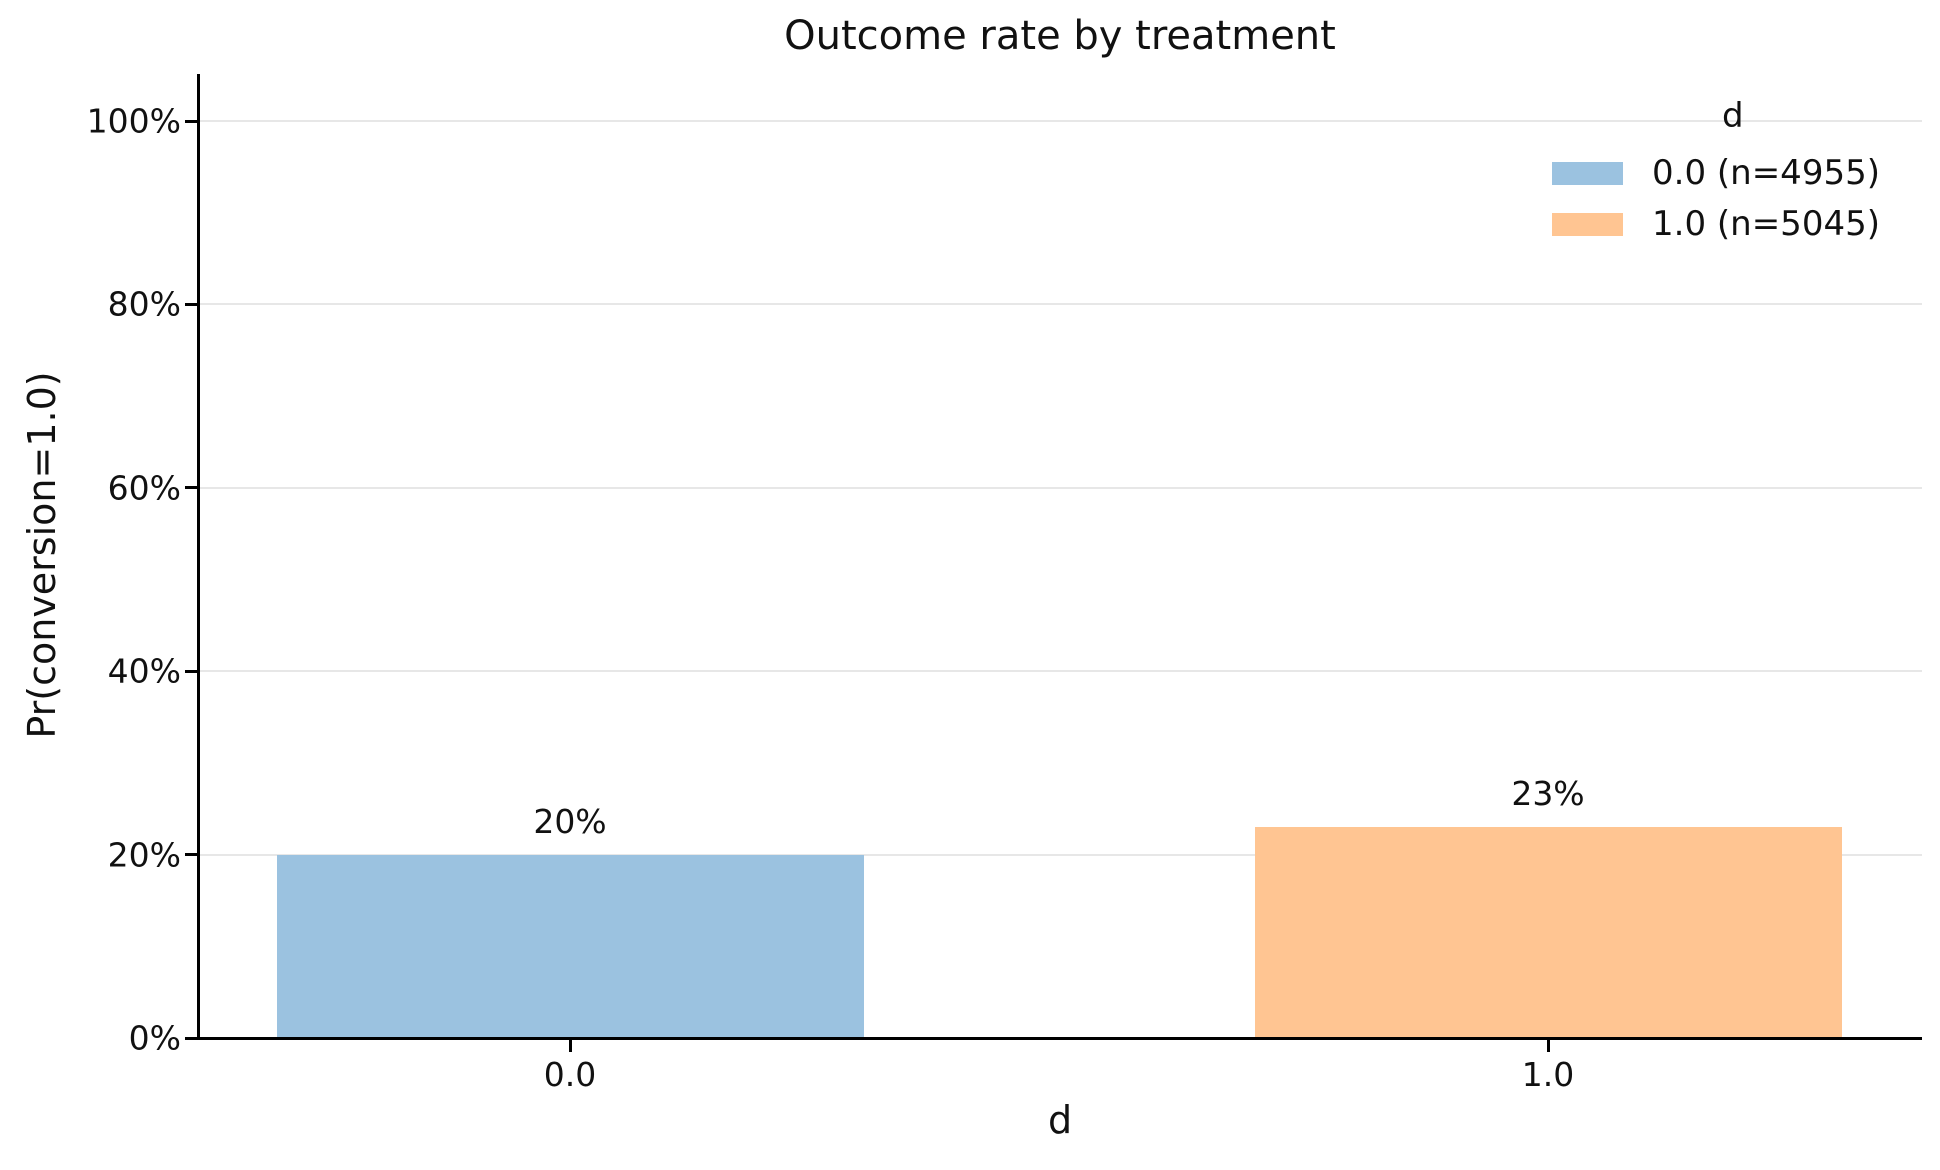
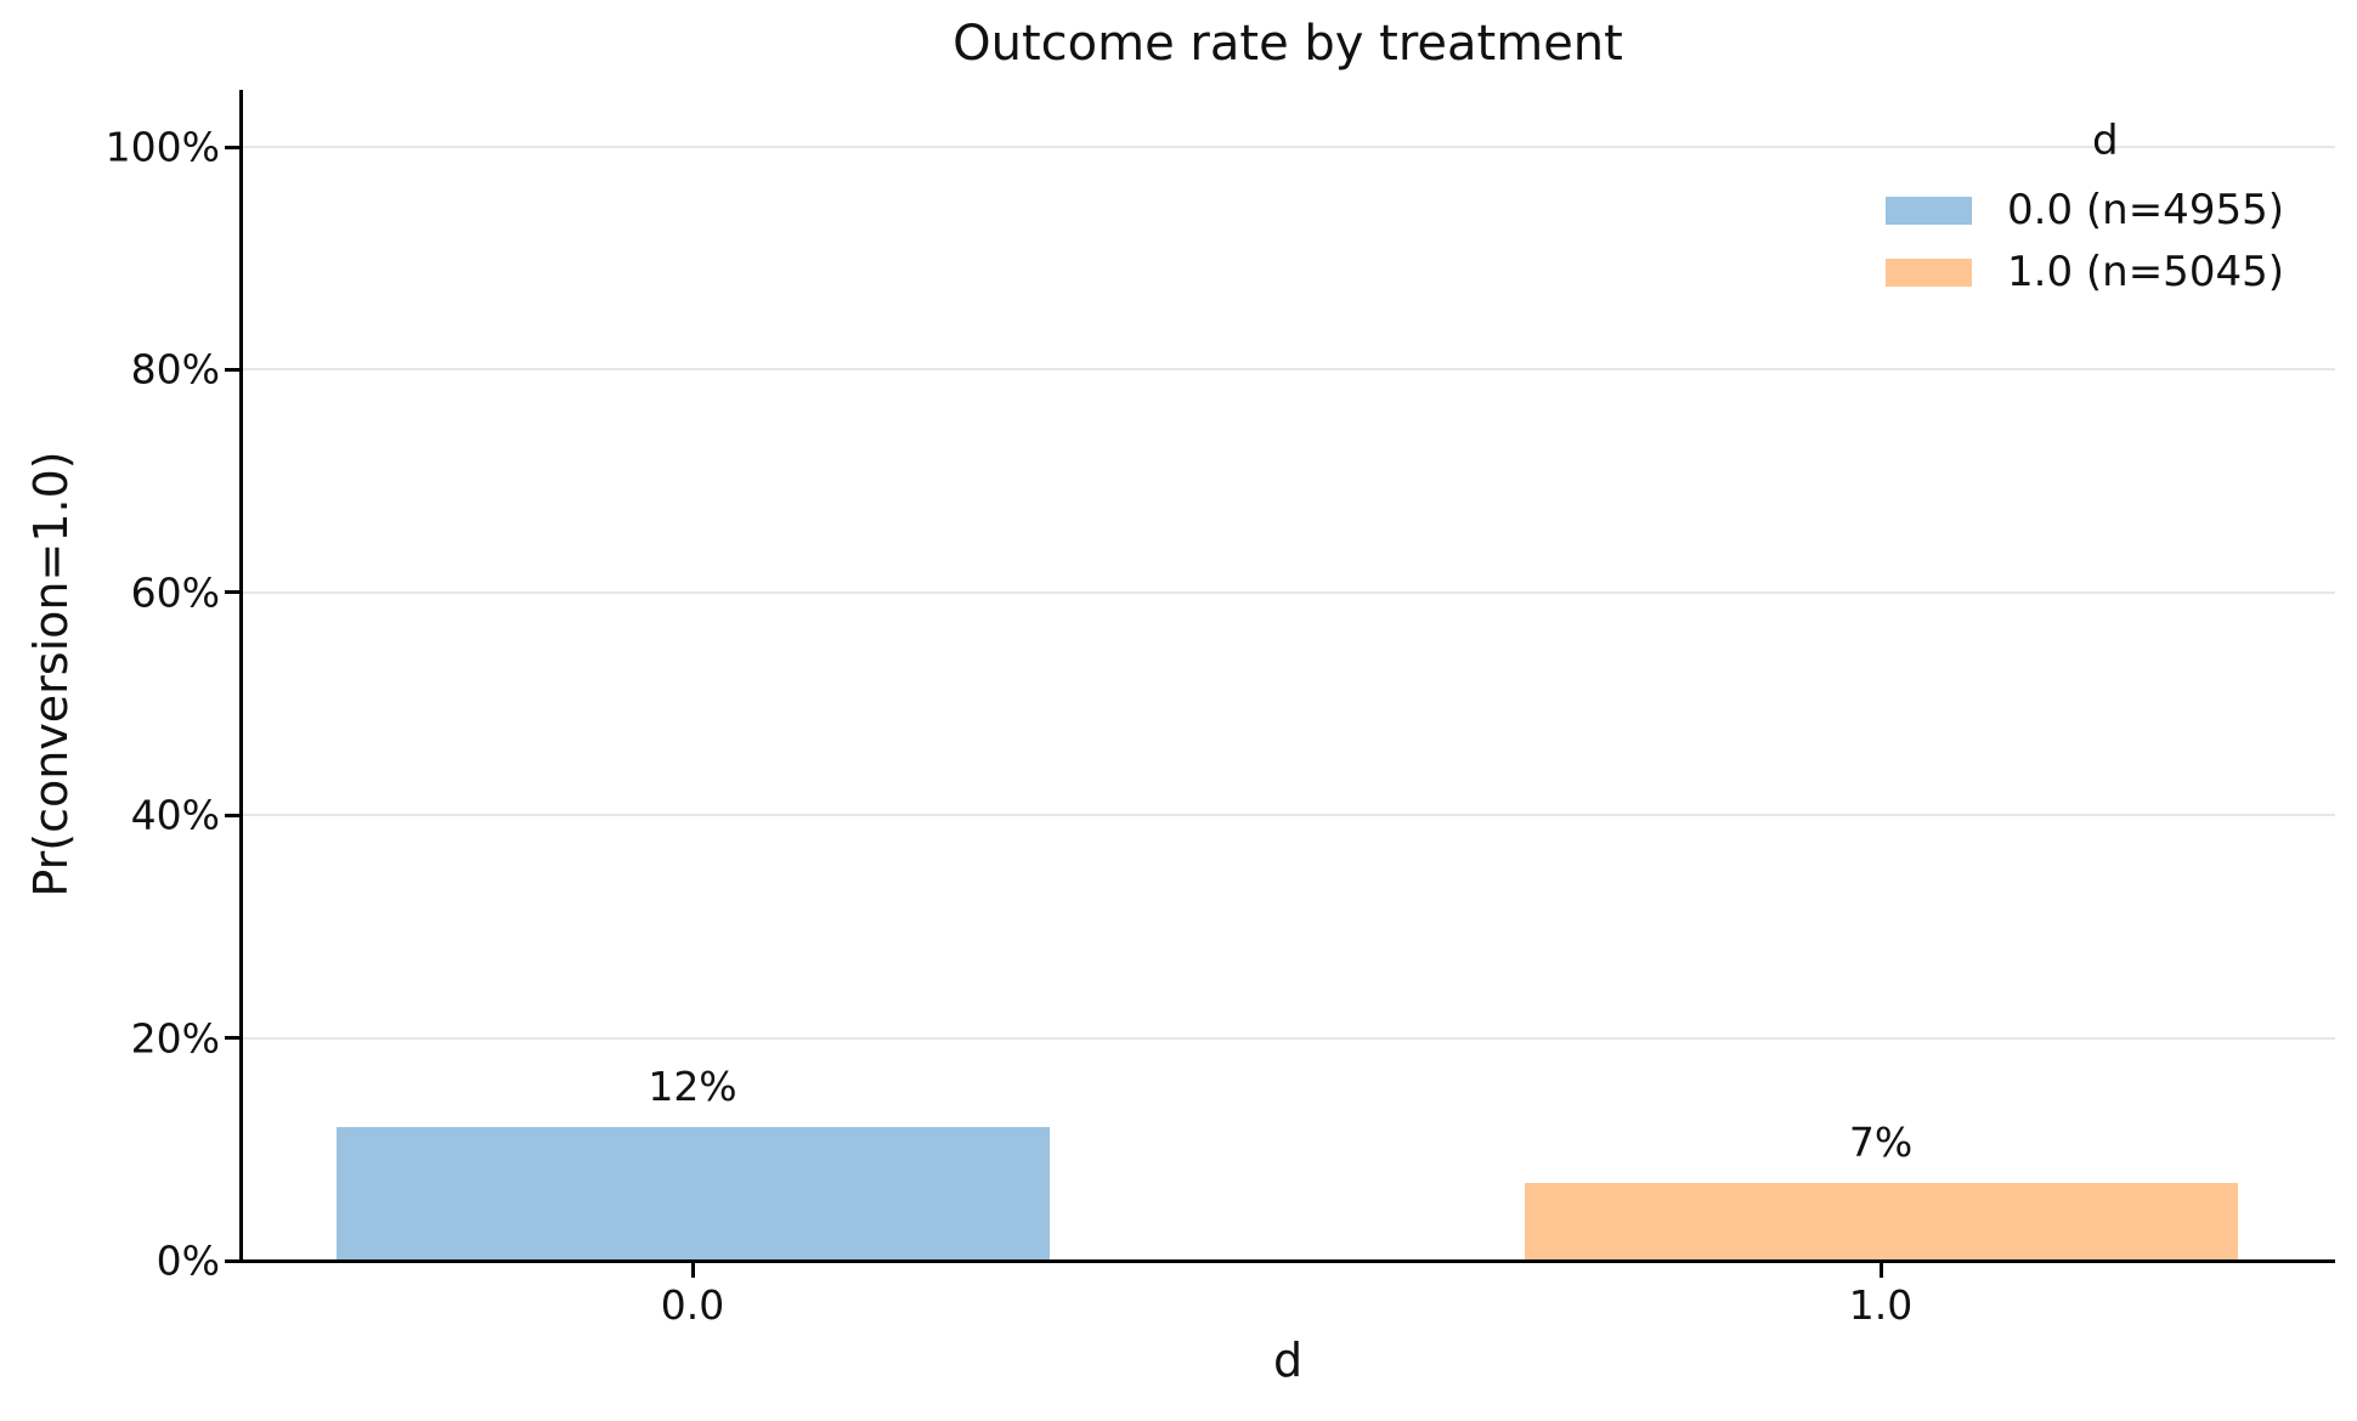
0.0: 20% -> 12%
1.0: 23% -> 7%
